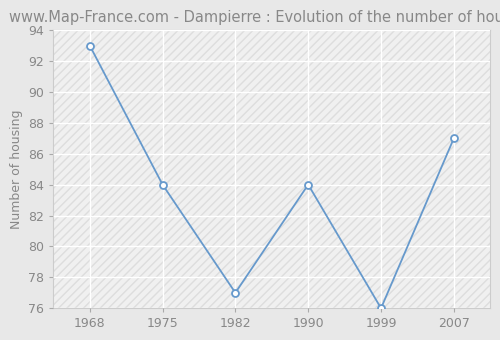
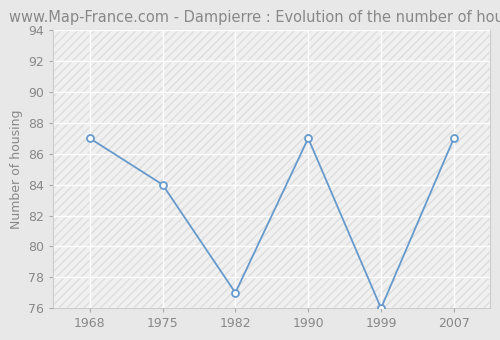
1968: 93 -> 87
1990: 84 -> 87
